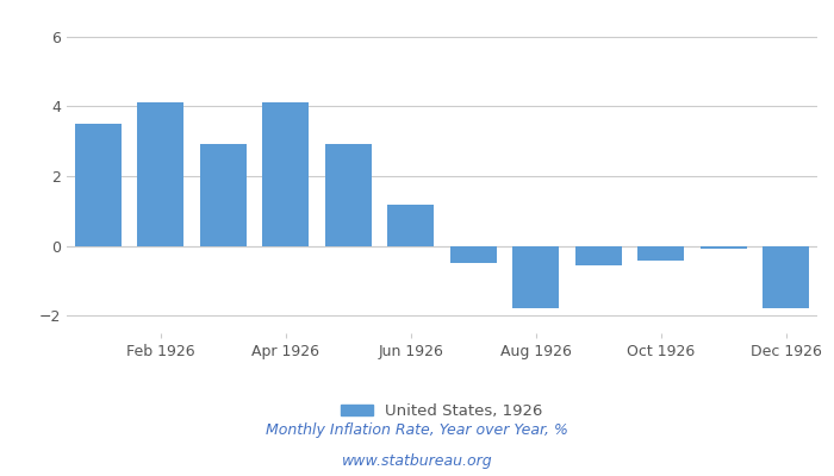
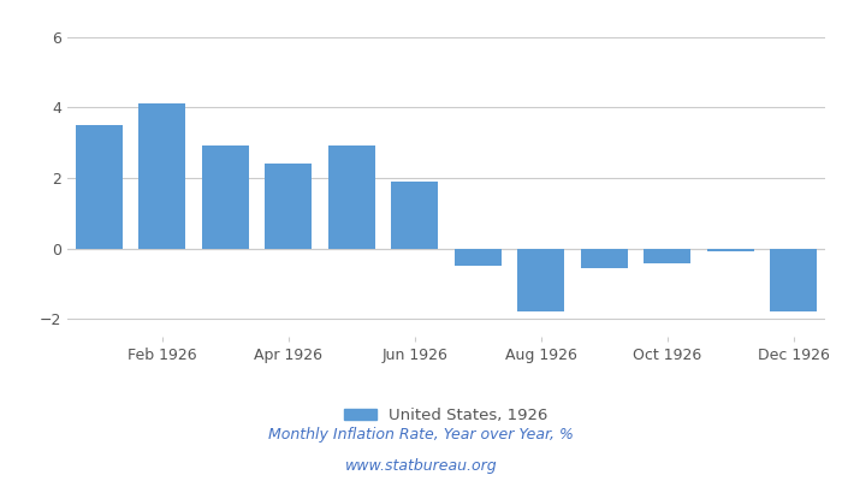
Apr 1926: 4.10 -> 2.40
Jun 1926: 1.19 -> 1.90
